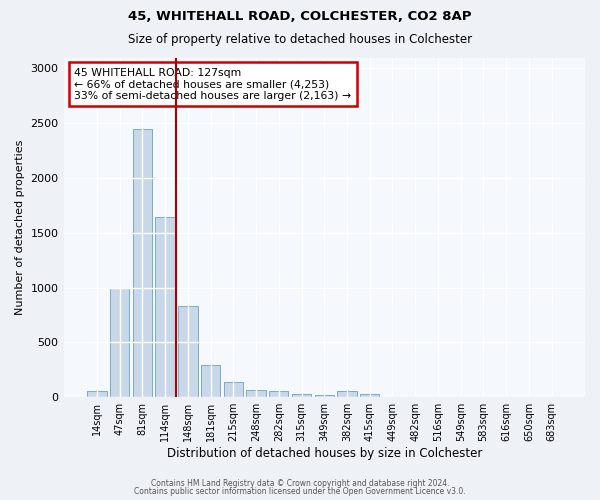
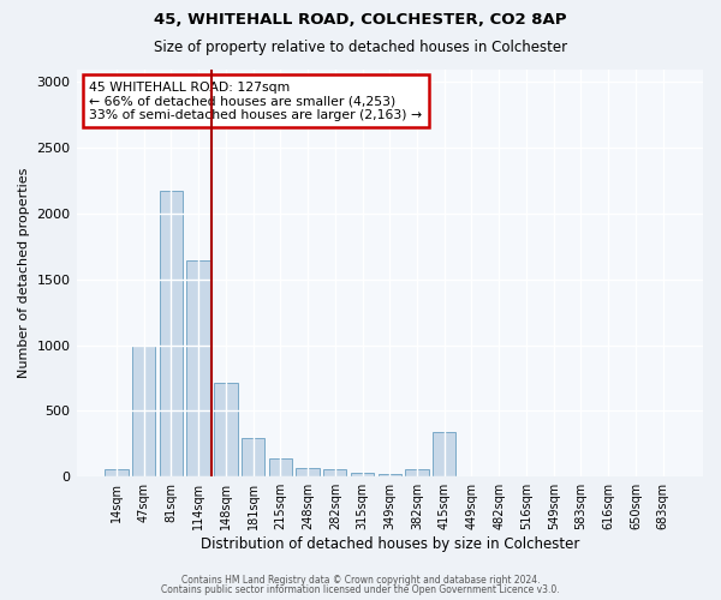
81sqm: 2450 -> 2170
148sqm: 830 -> 710
415sqm: 30 -> 340
